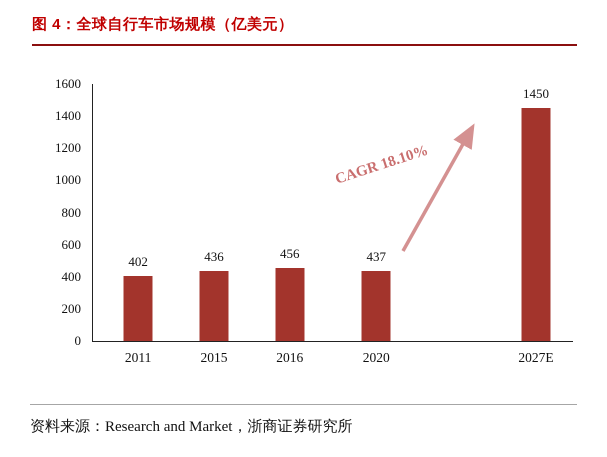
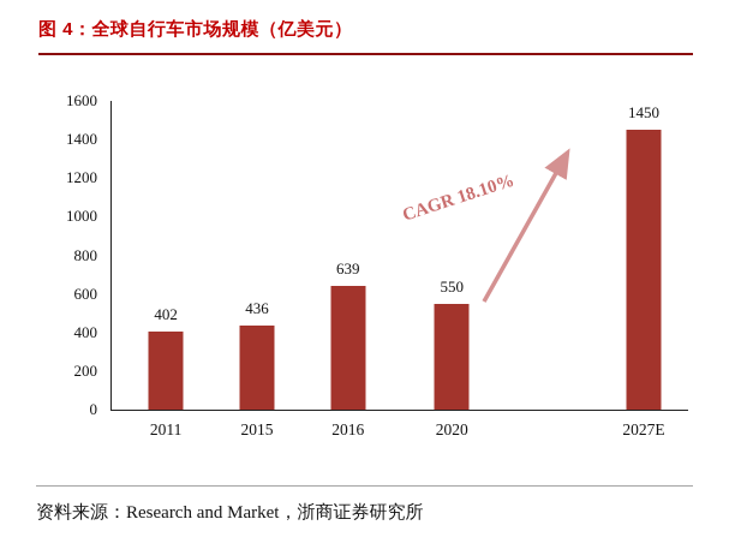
2016: 456 -> 639
2020: 437 -> 550
